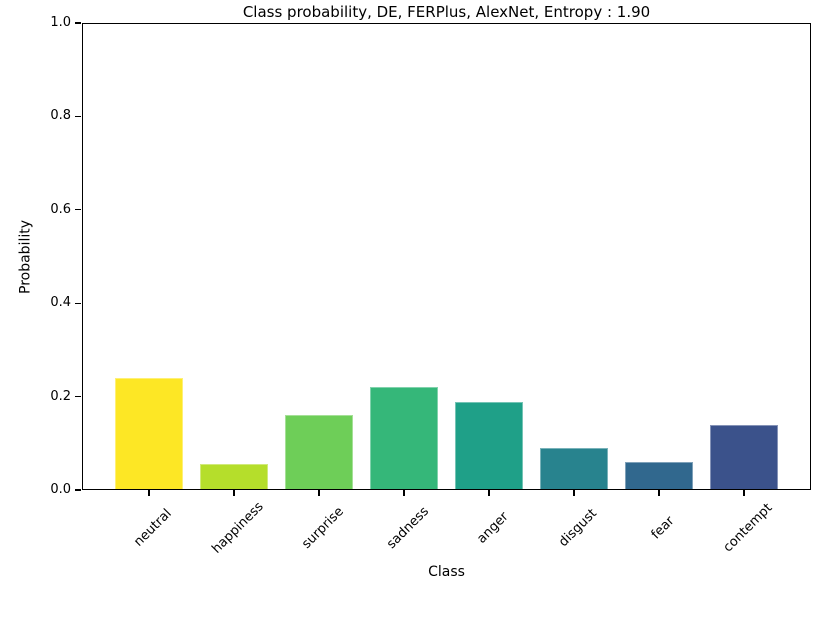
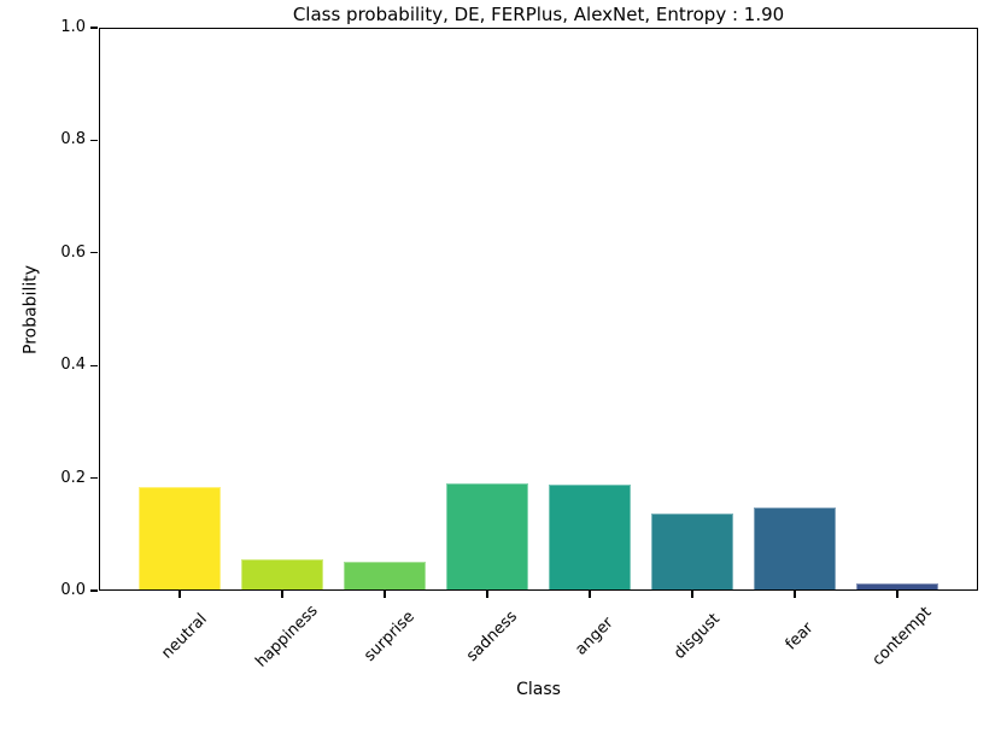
neutral: 0.24 -> 0.18
surprise: 0.16 -> 0.05
sadness: 0.22 -> 0.19
disgust: 0.09 -> 0.14
fear: 0.06 -> 0.15
contempt: 0.14 -> 0.01
